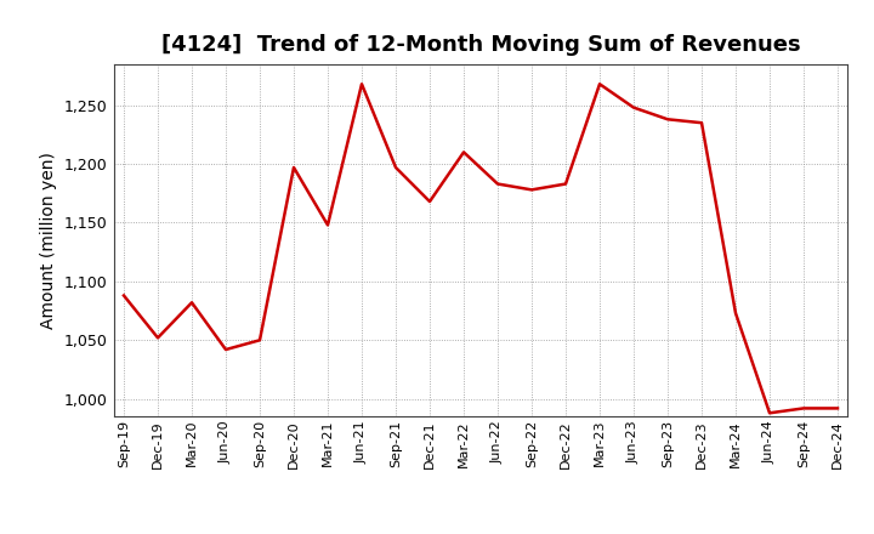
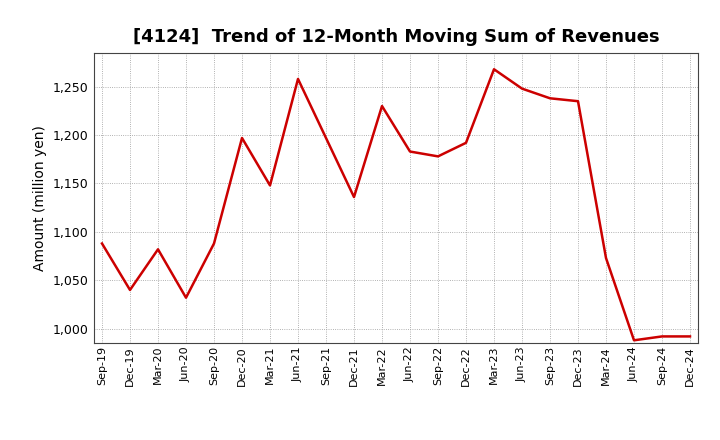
Dec-19: 1,052 -> 1,040
Jun-20: 1,042 -> 1,032
Sep-20: 1,050 -> 1,088
Jun-21: 1,268 -> 1,258
Dec-21: 1,168 -> 1,136
Mar-22: 1,210 -> 1,230
Dec-22: 1,183 -> 1,192
